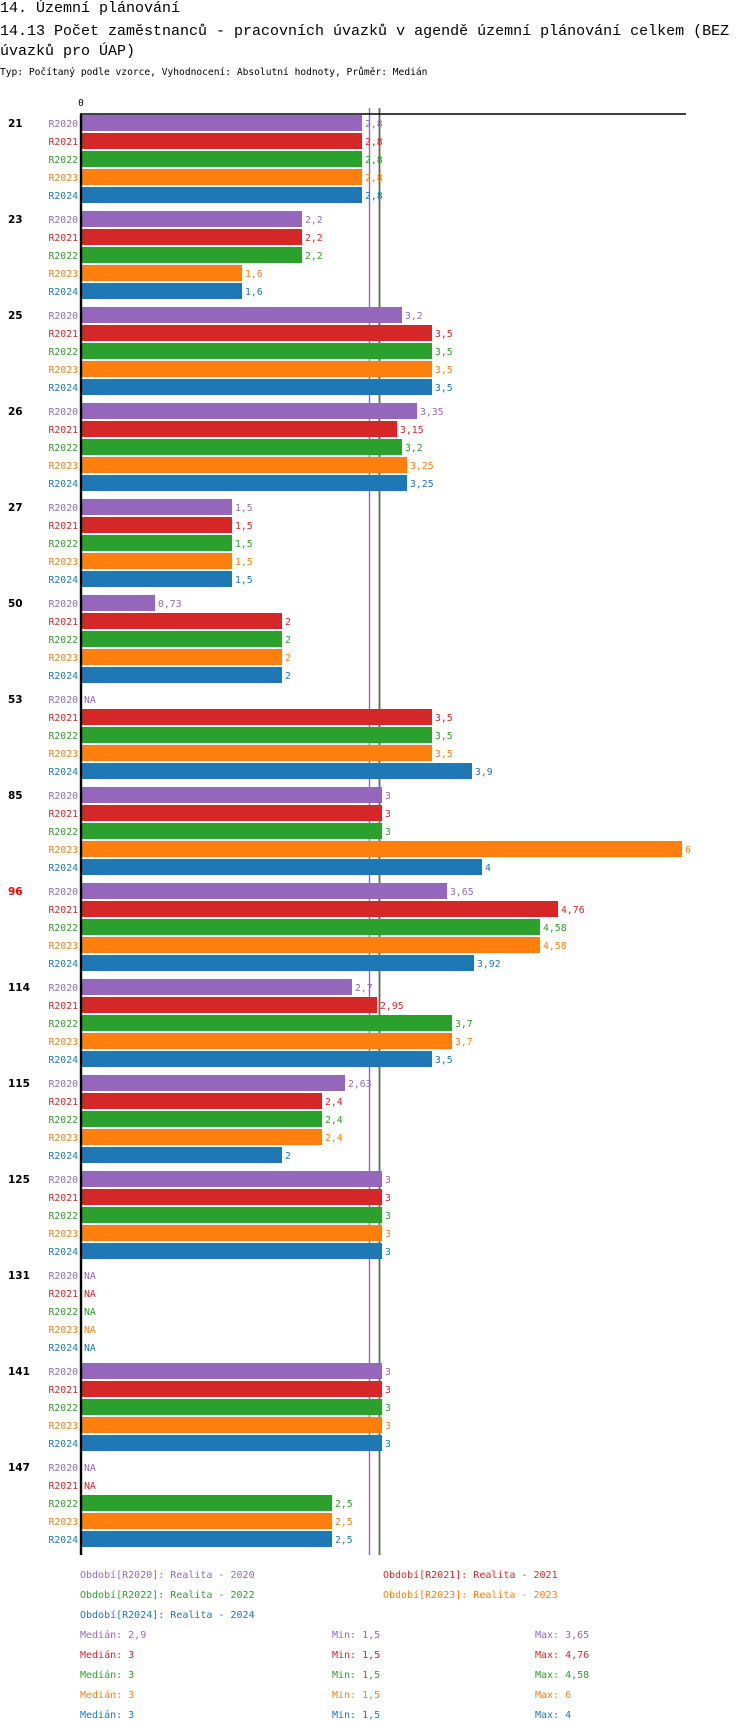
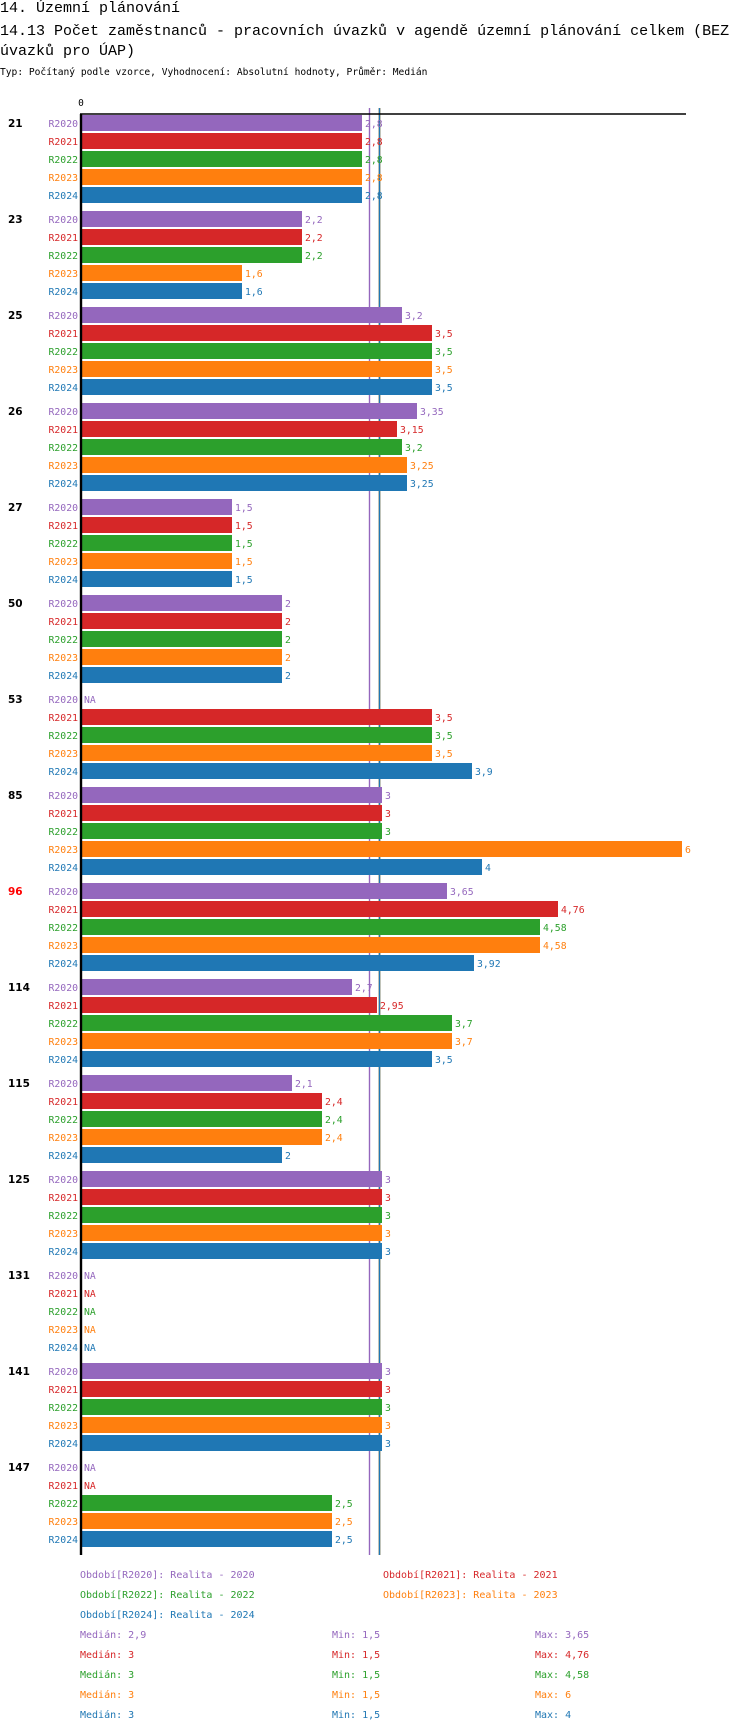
R2020/50: 0,73 -> 2
R2020/115: 2,63 -> 2,1
